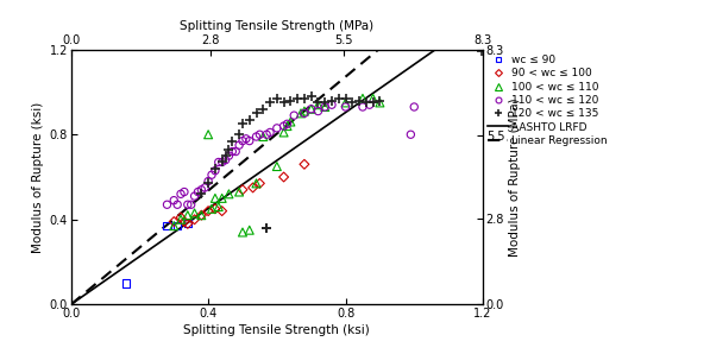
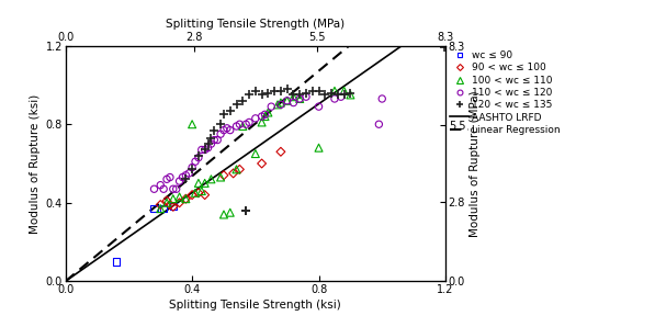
100 < wc ≤ 110/0.8: 0.95 -> 0.68
110 < wc ≤ 120/0.8: 0.93 -> 0.89
